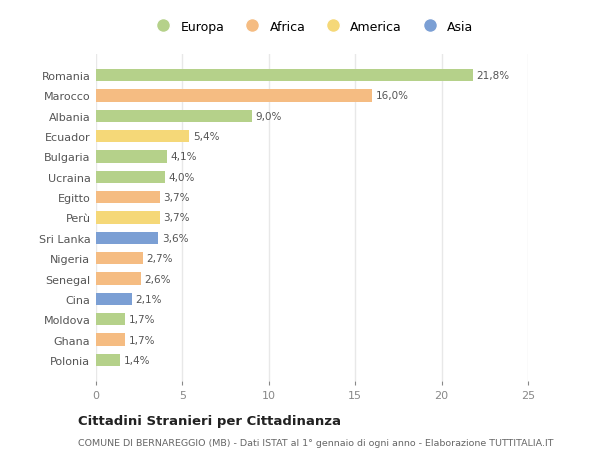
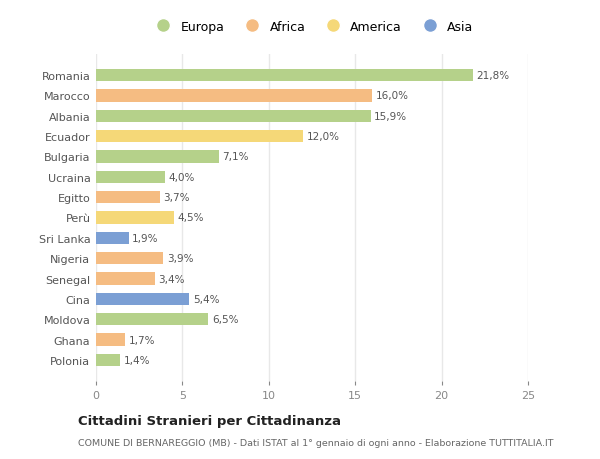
Albania: 9,0% -> 15,9%
Ecuador: 5,4% -> 12,0%
Bulgaria: 4,1% -> 7,1%
Perù: 3,7% -> 4,5%
Sri Lanka: 3,6% -> 1,9%
Nigeria: 2,7% -> 3,9%
Senegal: 2,6% -> 3,4%
Cina: 2,1% -> 5,4%
Moldova: 1,7% -> 6,5%
